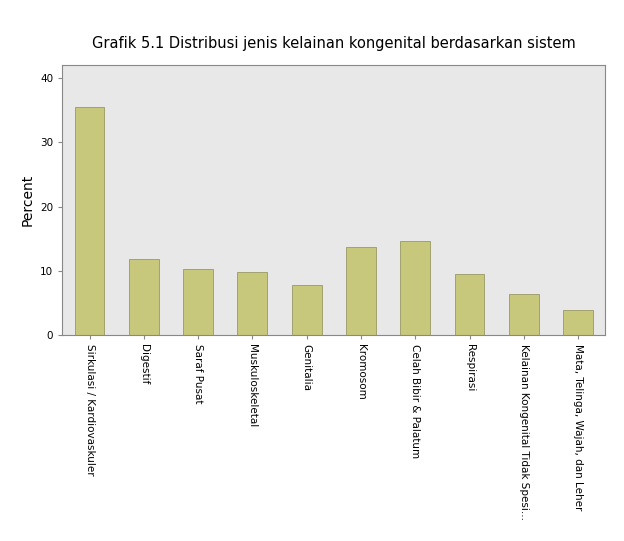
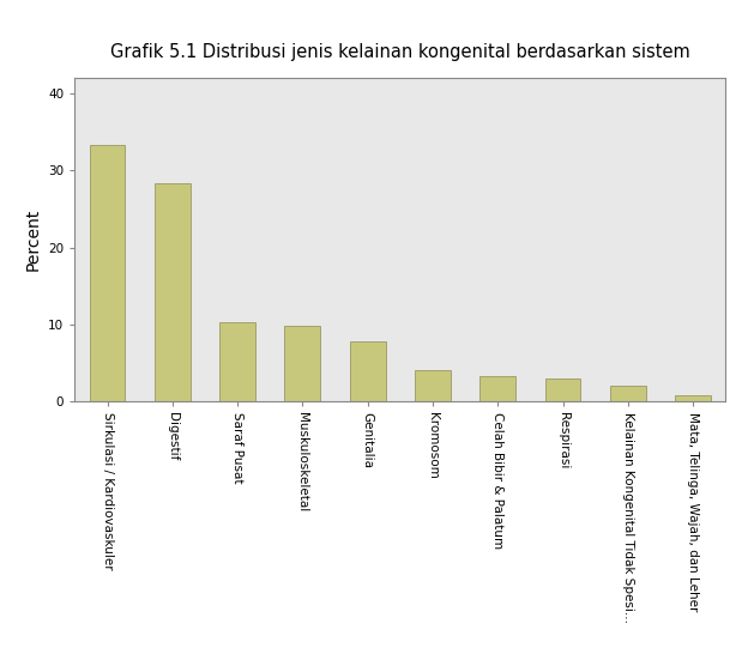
Sirkulasi / Kardiovaskuler: 35.4 -> 33.3
Digestif: 11.8 -> 28.3
Kromosom: 13.8 -> 4.1
Celah Bibir & Palatum: 14.6 -> 3.3
Respirasi: 9.6 -> 3.0
Kelainan Kongenital Tidak Spesi...: 6.4 -> 2.1
Mata, Telinga, Wajah, dan Leher: 4.0 -> 0.8
